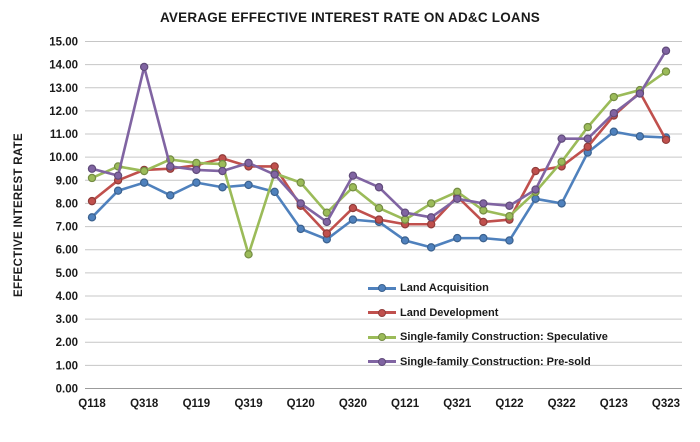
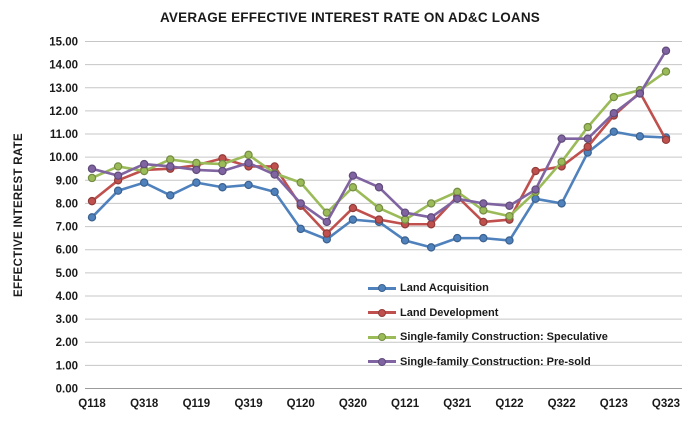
Single-family Construction: Pre-sold/Q318: 13.9 -> 9.7
Single-family Construction: Speculative/Q319: 5.8 -> 10.1
